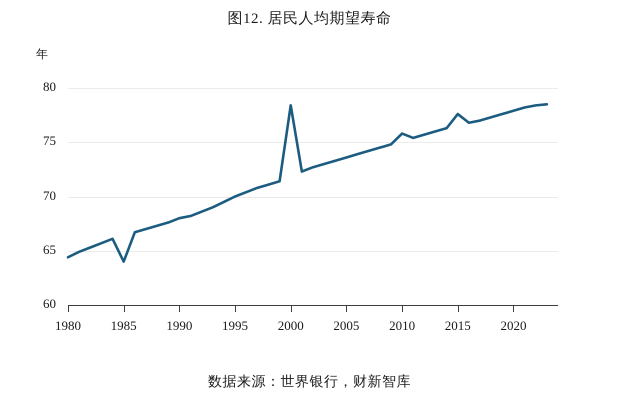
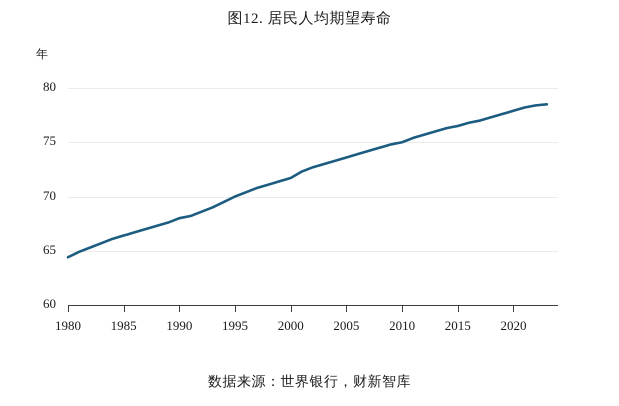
1985: 64.0 -> 66.4
2000: 78.4 -> 71.7
2010: 75.8 -> 75.0
2015: 77.6 -> 76.5
